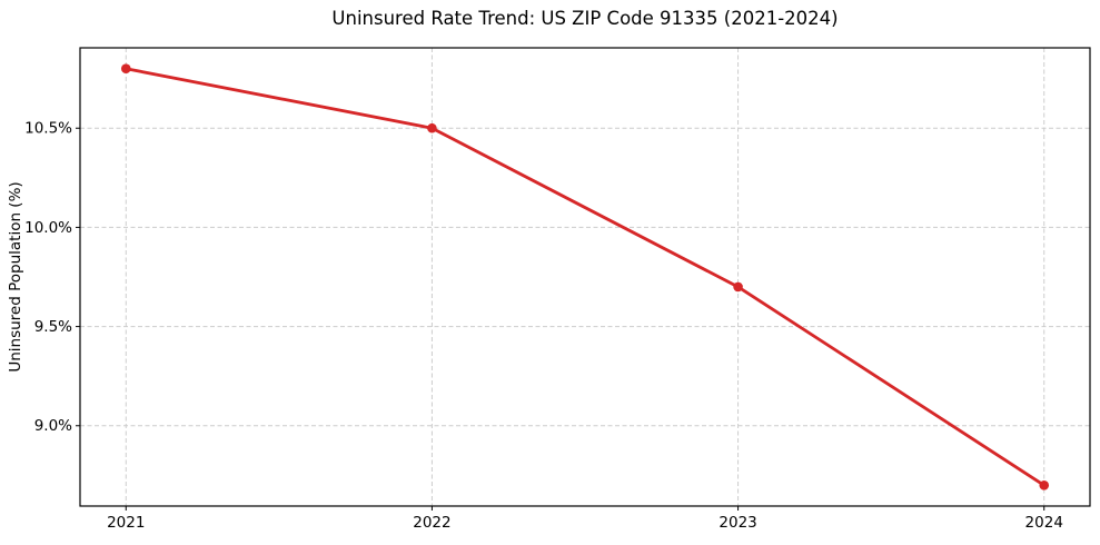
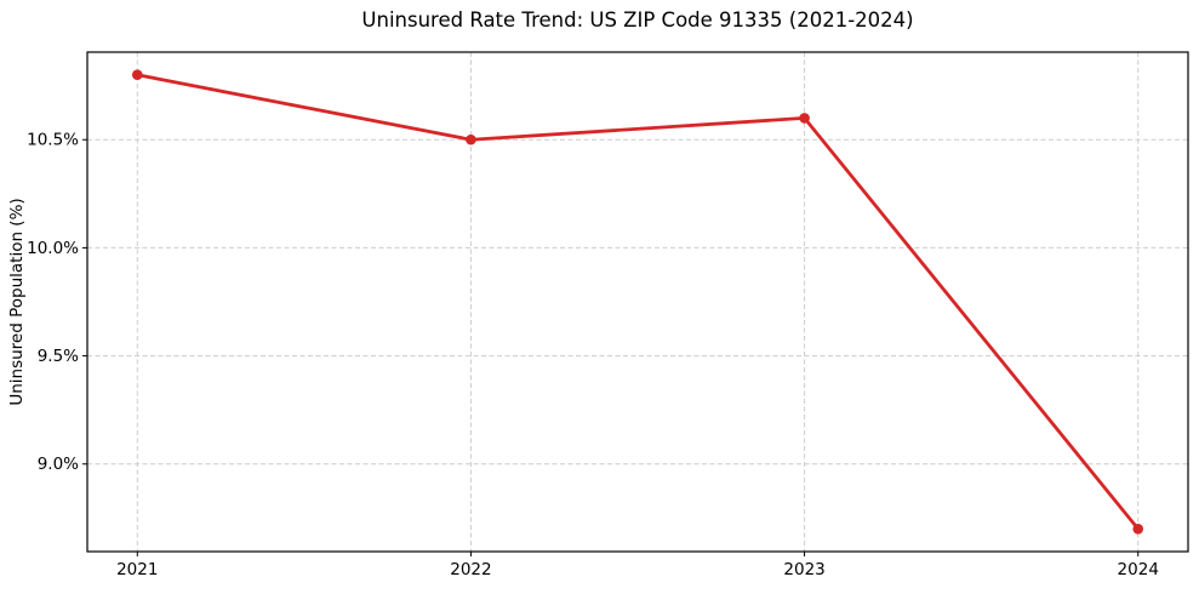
2023: 9.7% -> 10.6%
